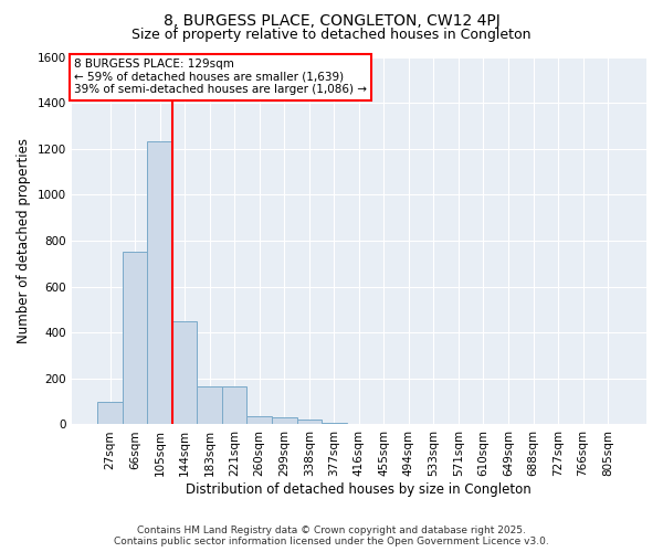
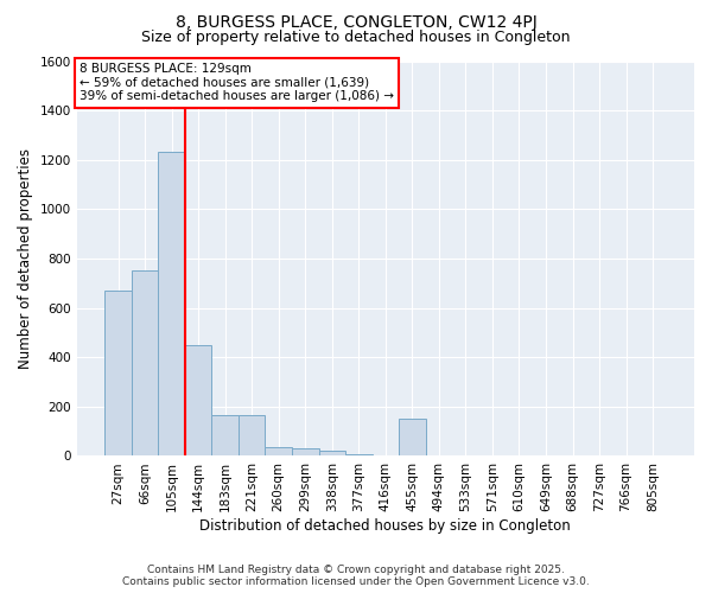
27sqm: 100 -> 670
455sqm: 1 -> 150
